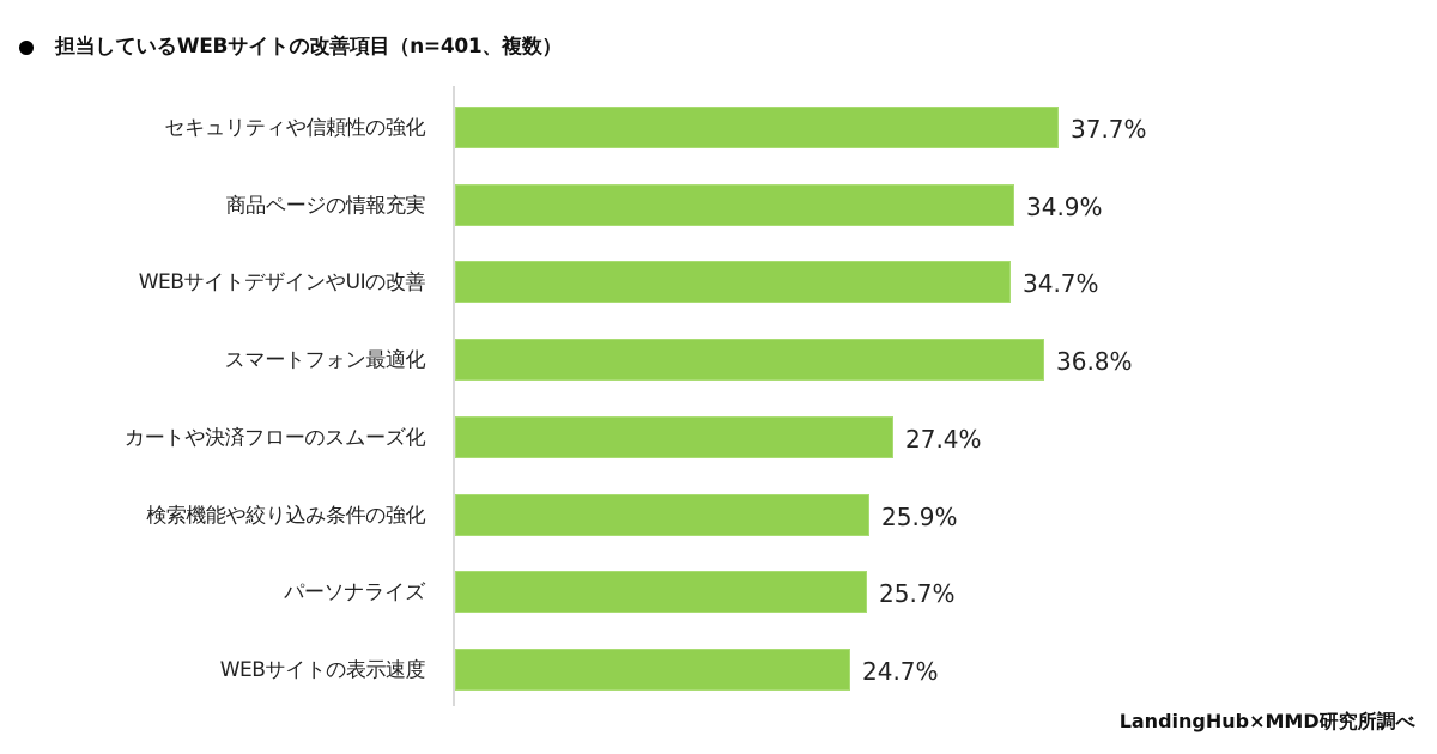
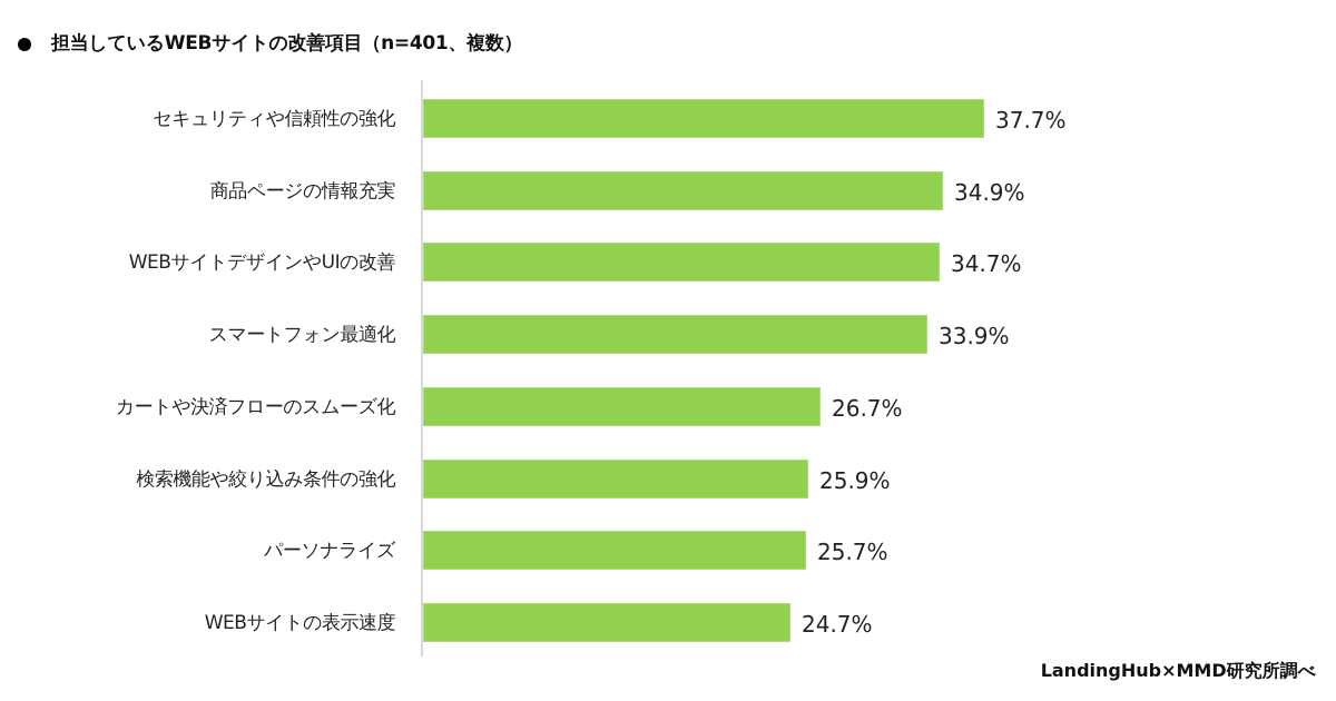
スマートフォン最適化: 36.8% -> 33.9%
カートや決済フローのスムーズ化: 27.4% -> 26.7%
